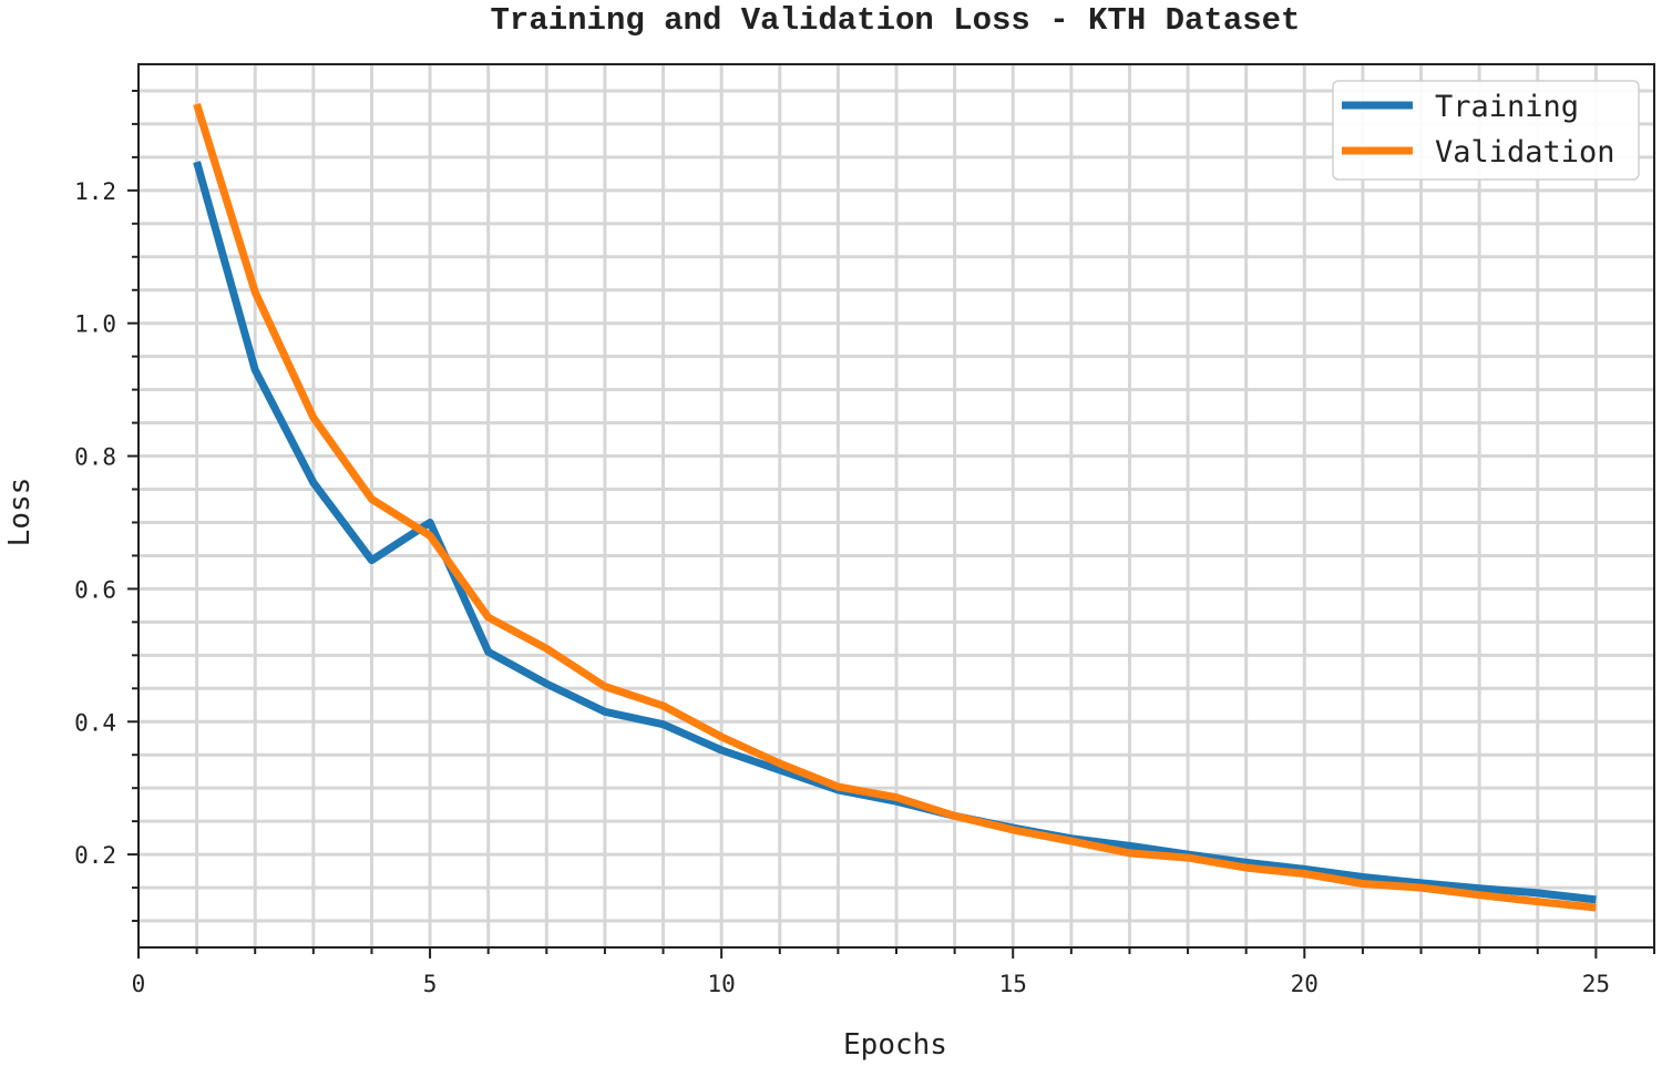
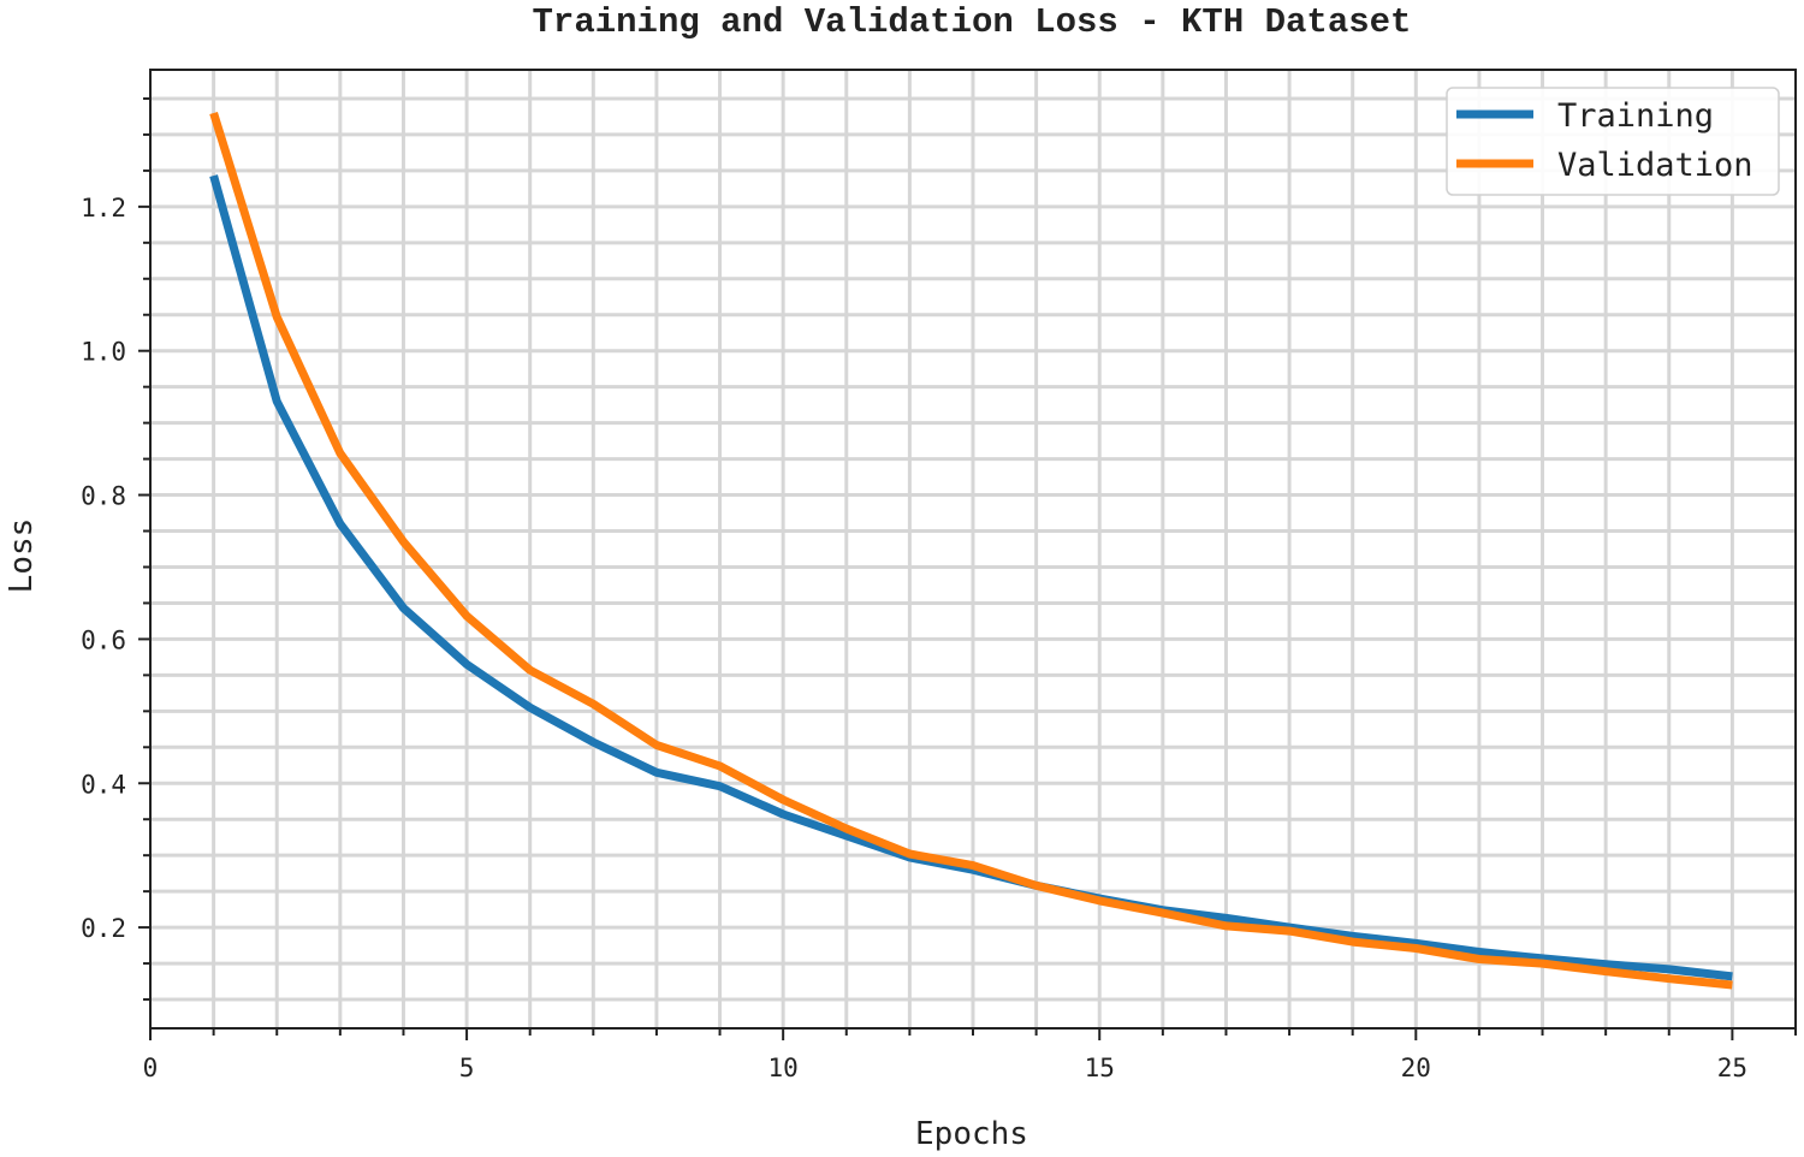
Training/5: 0.70 -> 0.56
Validation/5: 0.68 -> 0.63
